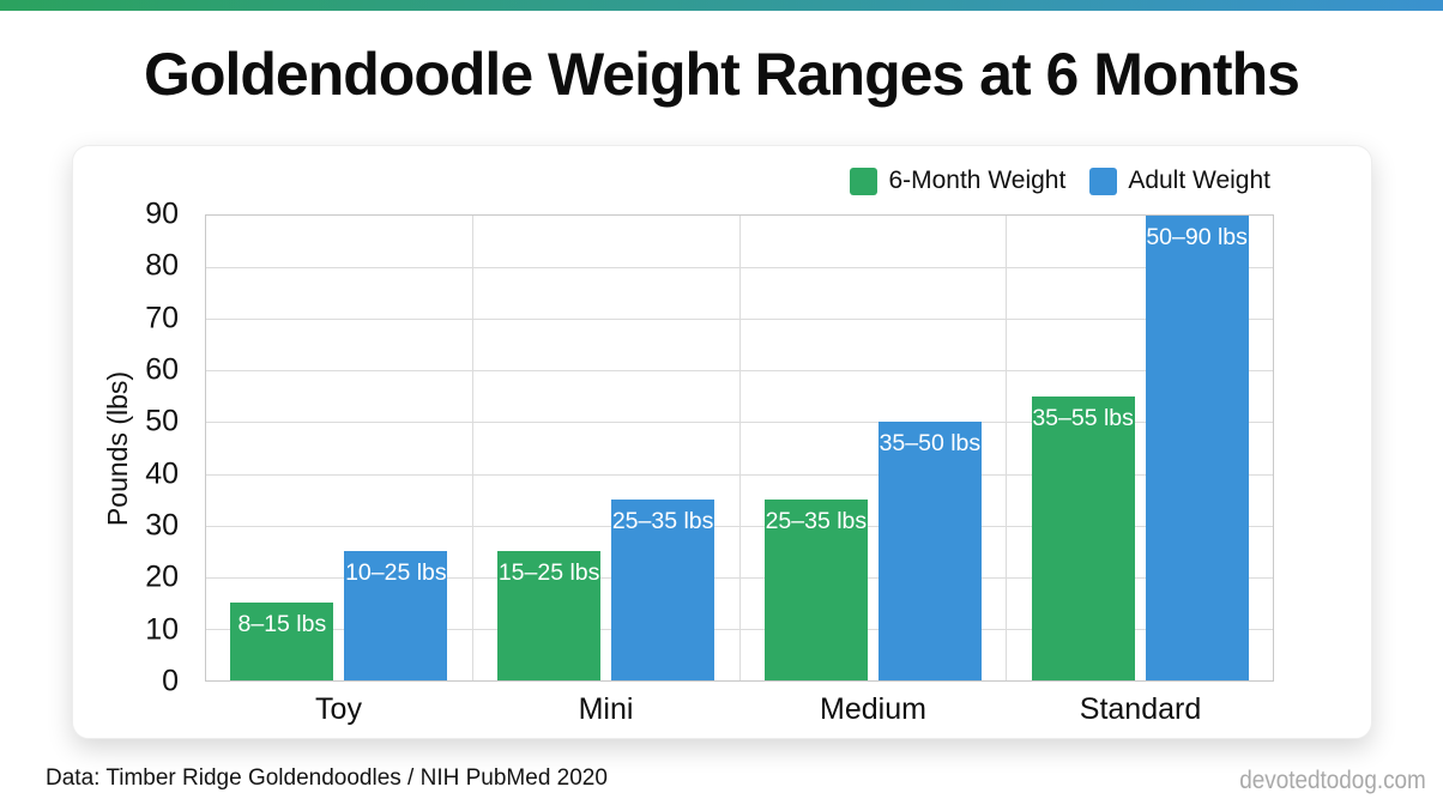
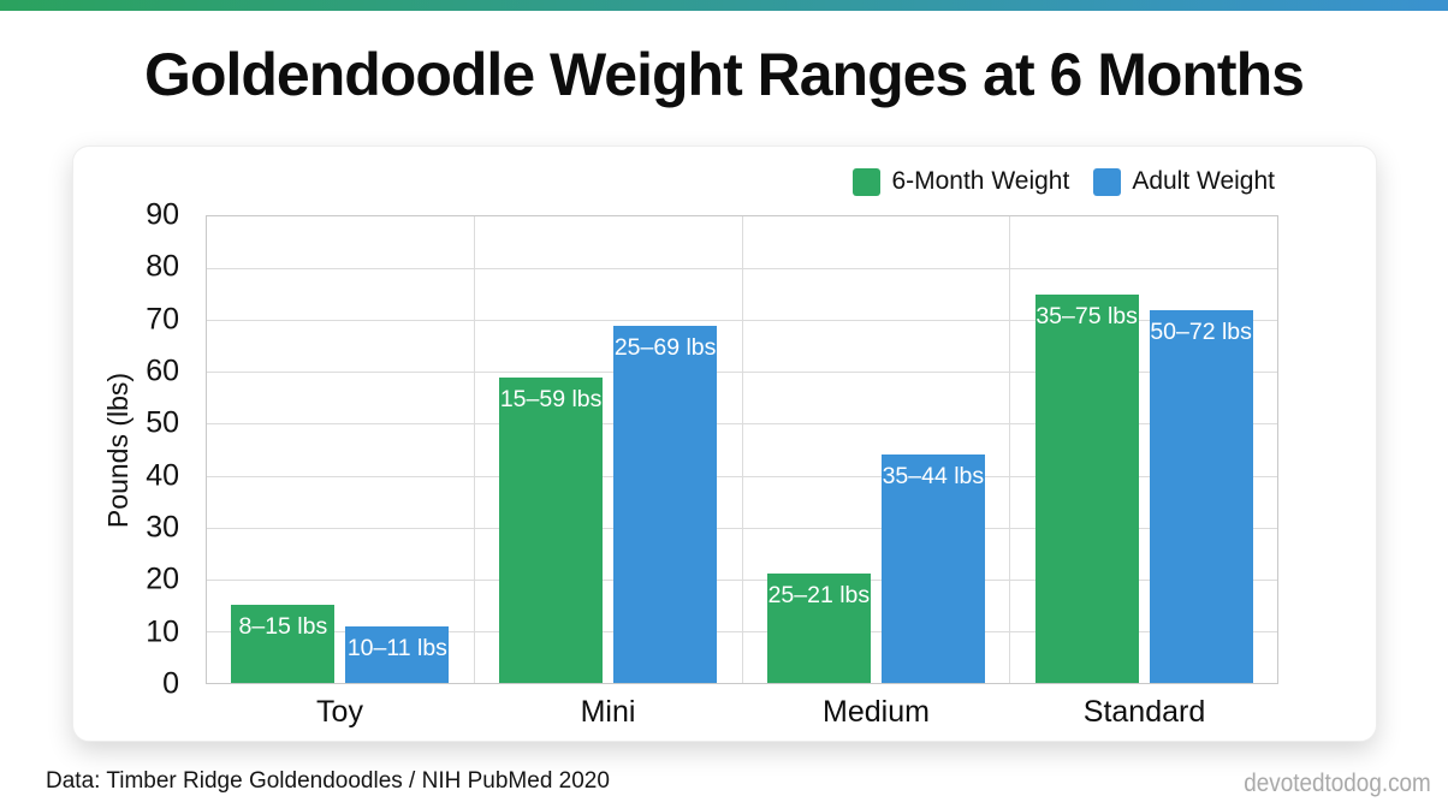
Adult Weight/Toy: 25 -> 11
6-Month Weight/Mini: 25 -> 59
Adult Weight/Mini: 35 -> 69
6-Month Weight/Medium: 35 -> 21
Adult Weight/Medium: 50 -> 44
6-Month Weight/Standard: 55 -> 75
Adult Weight/Standard: 90 -> 72
